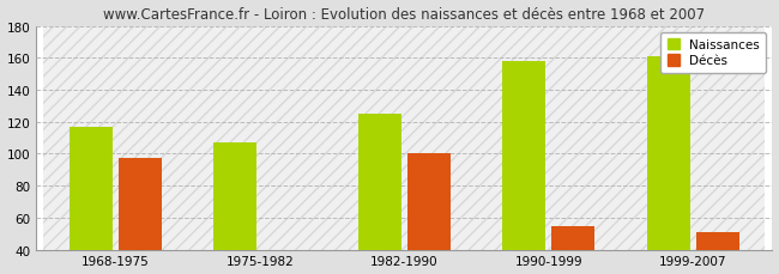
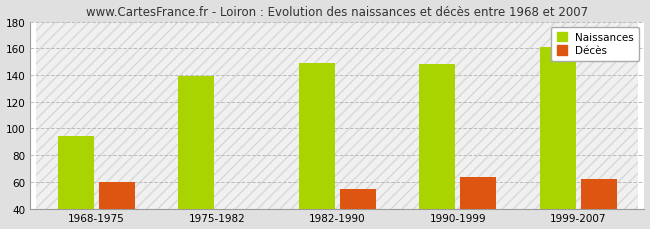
Naissances/1968-1975: 117 -> 94
Décès/1968-1975: 97 -> 60
Naissances/1975-1982: 107 -> 139
Naissances/1982-1990: 125 -> 149
Décès/1982-1990: 100 -> 55
Naissances/1990-1999: 158 -> 148
Décès/1990-1999: 55 -> 64
Décès/1999-2007: 51 -> 62
